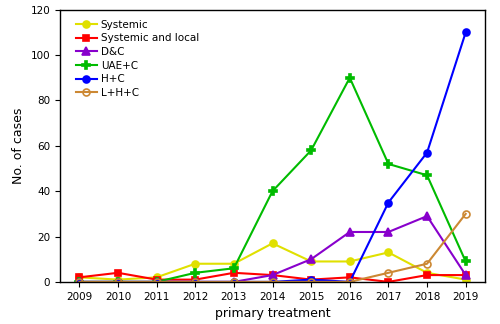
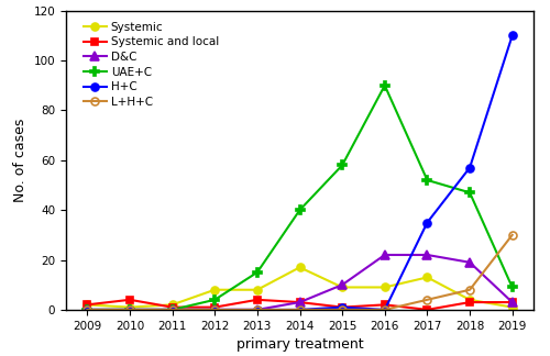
UAE+C/2013: 6 -> 15
D&C/2018: 29 -> 19
